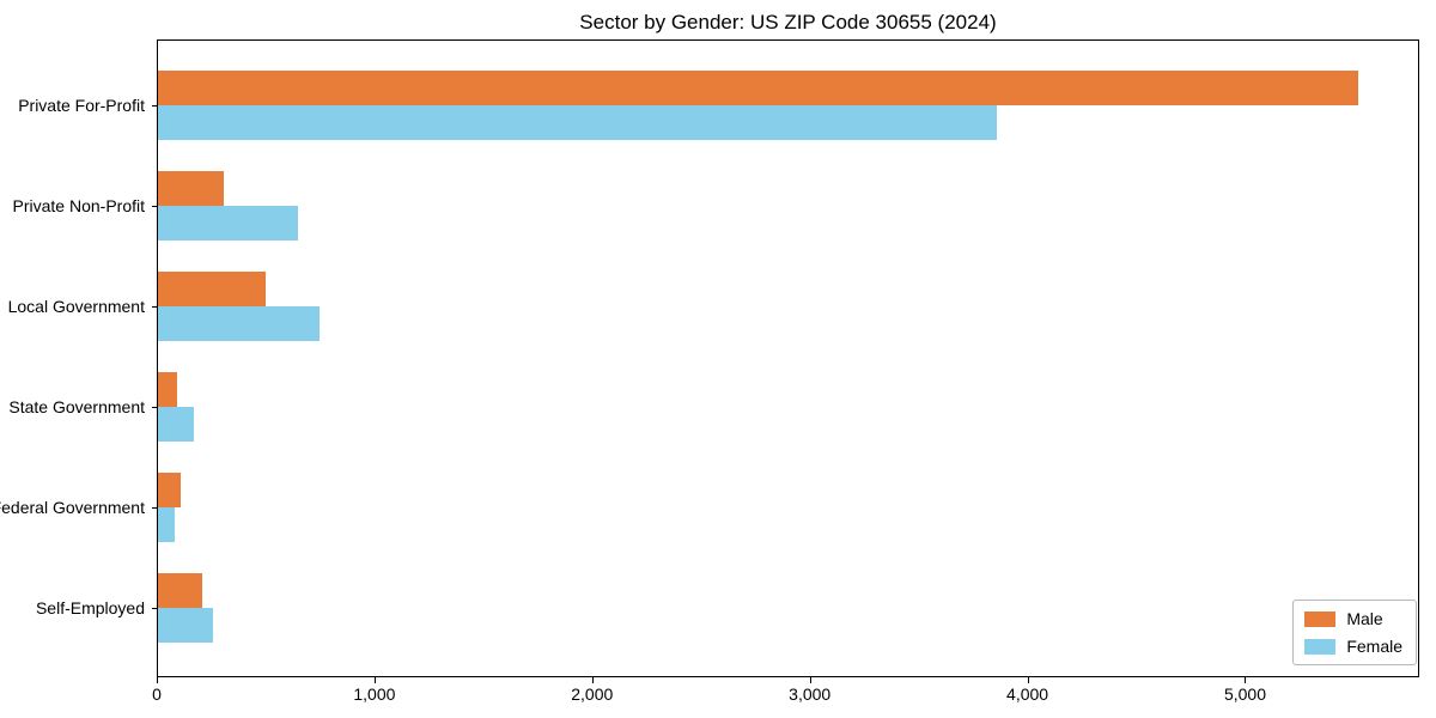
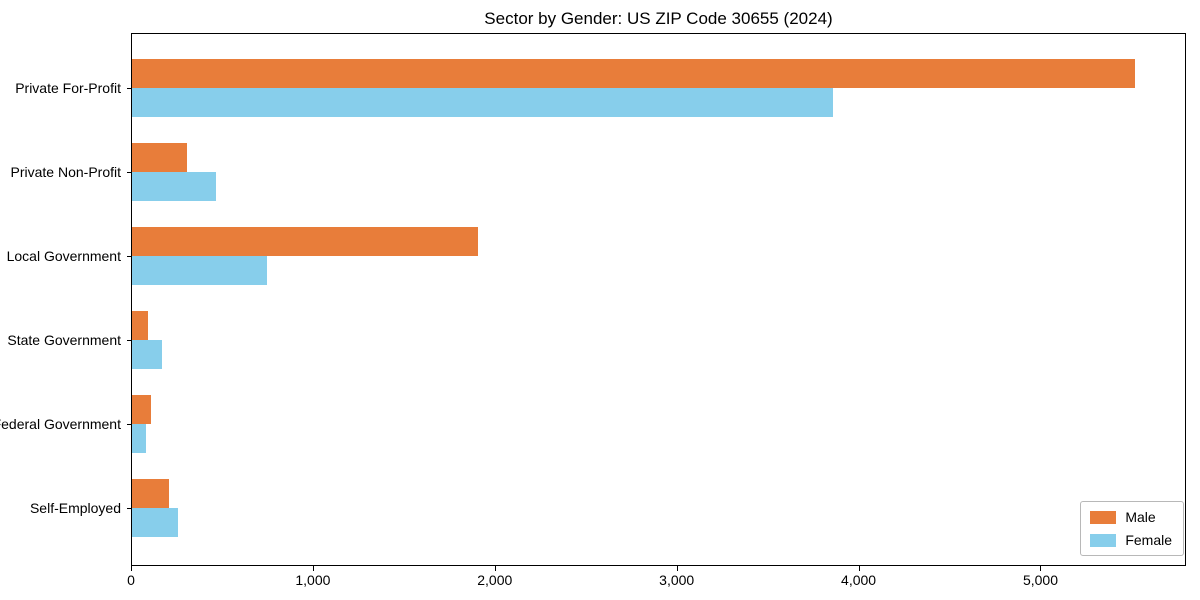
Female/Private Non-Profit: 650 -> 470
Male/Local Government: 500 -> 1910
